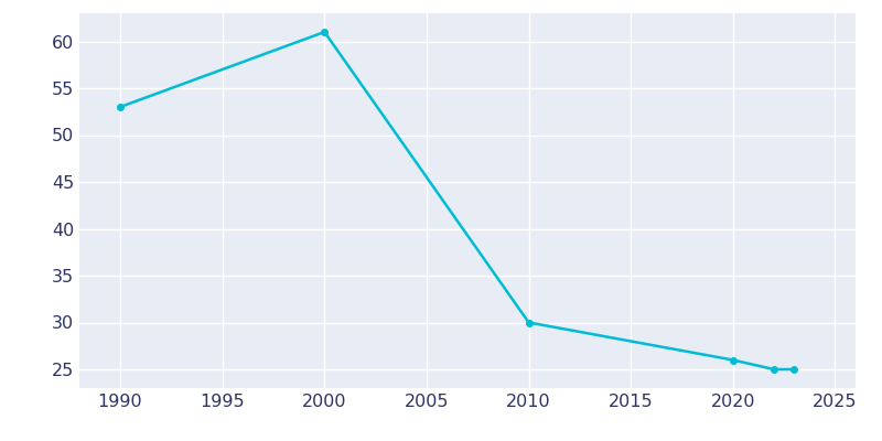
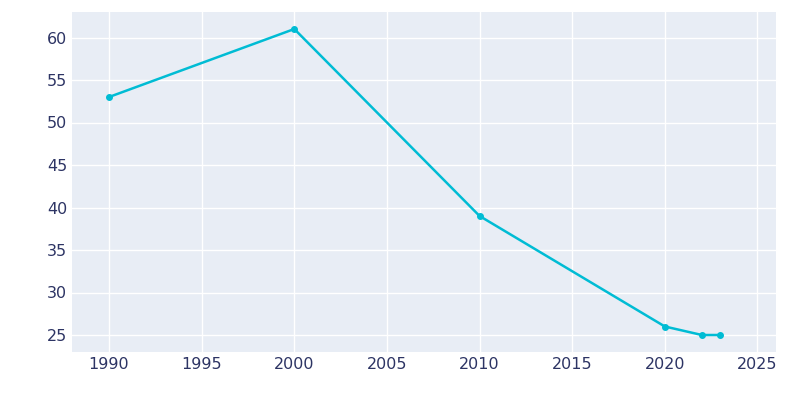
2010: 30 -> 39
